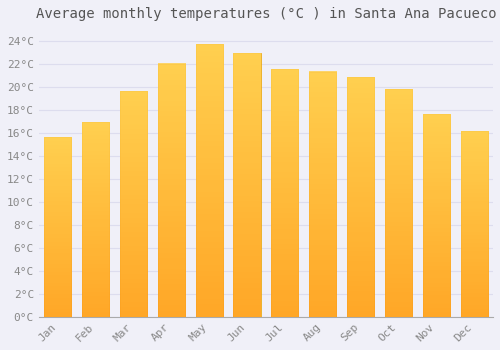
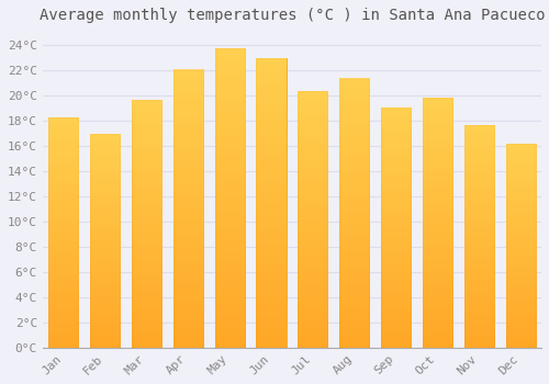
Jan: 15.6°C -> 18.2°C
Jul: 21.5°C -> 20.3°C
Sep: 20.8°C -> 19.0°C
